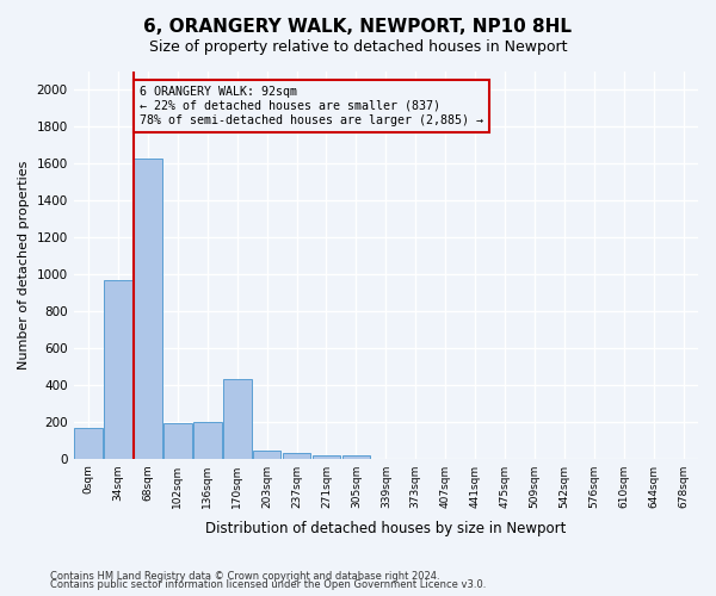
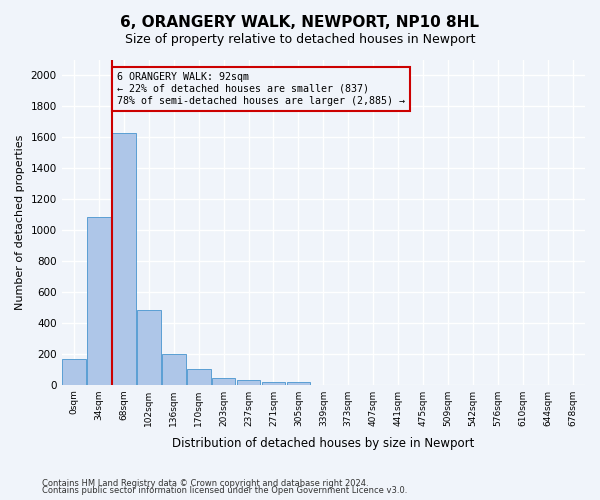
34sqm: 970 -> 1080
102sqm: 190 -> 480
170sqm: 430 -> 100
